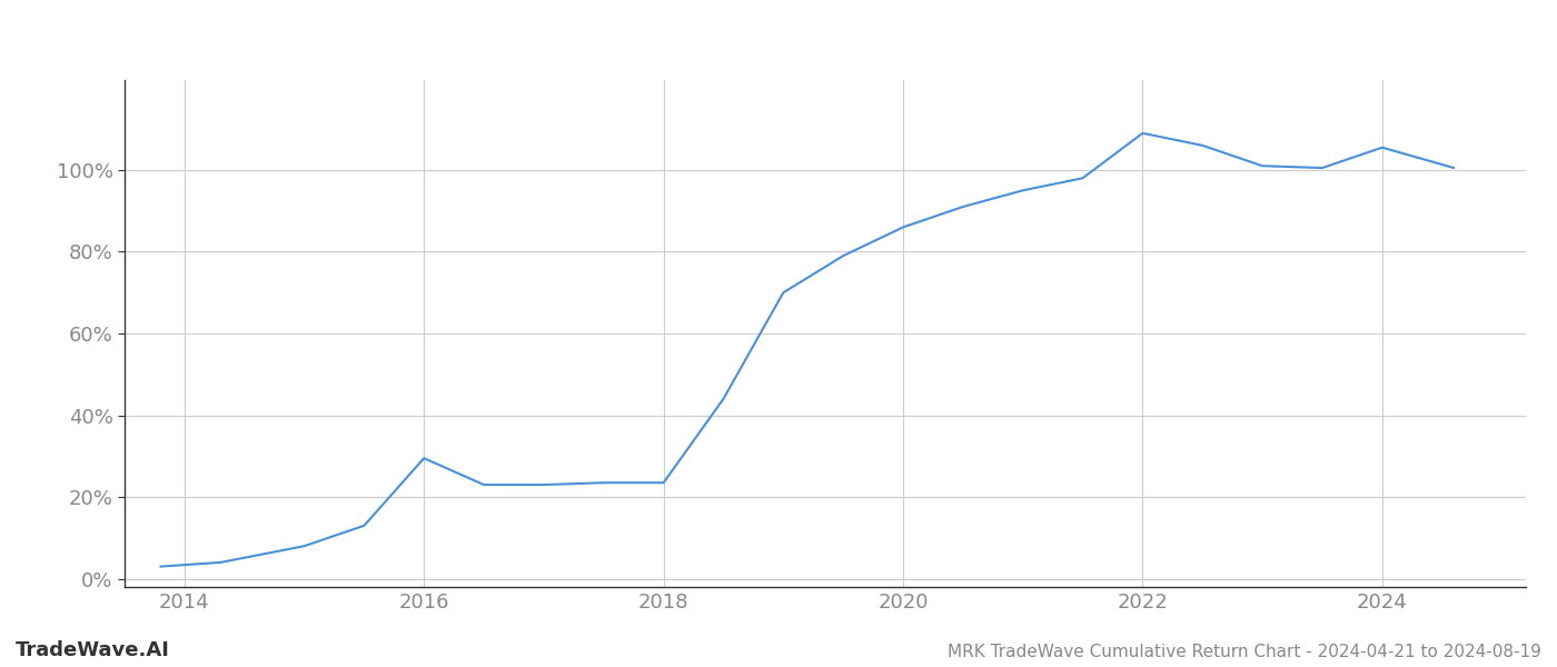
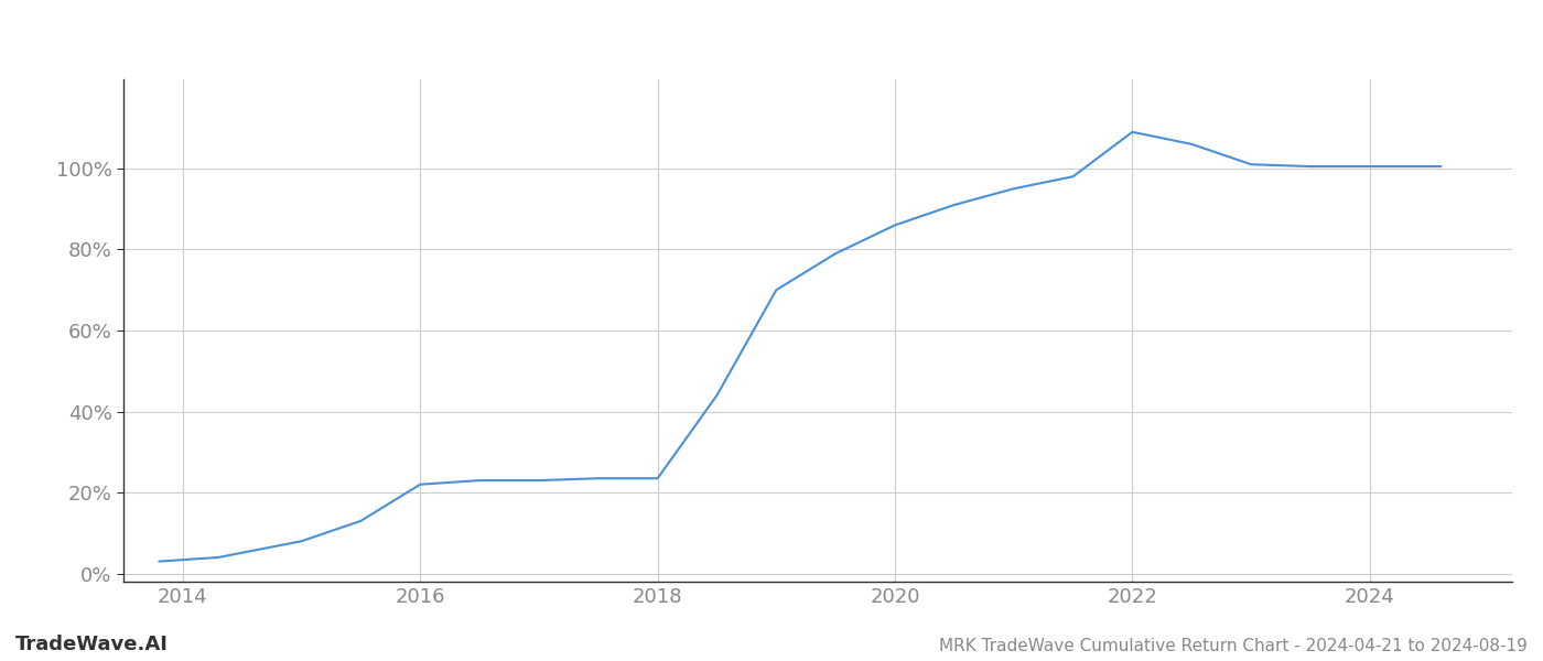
2016: 29.5% -> 22.0%
2024: 105.5% -> 100.5%
